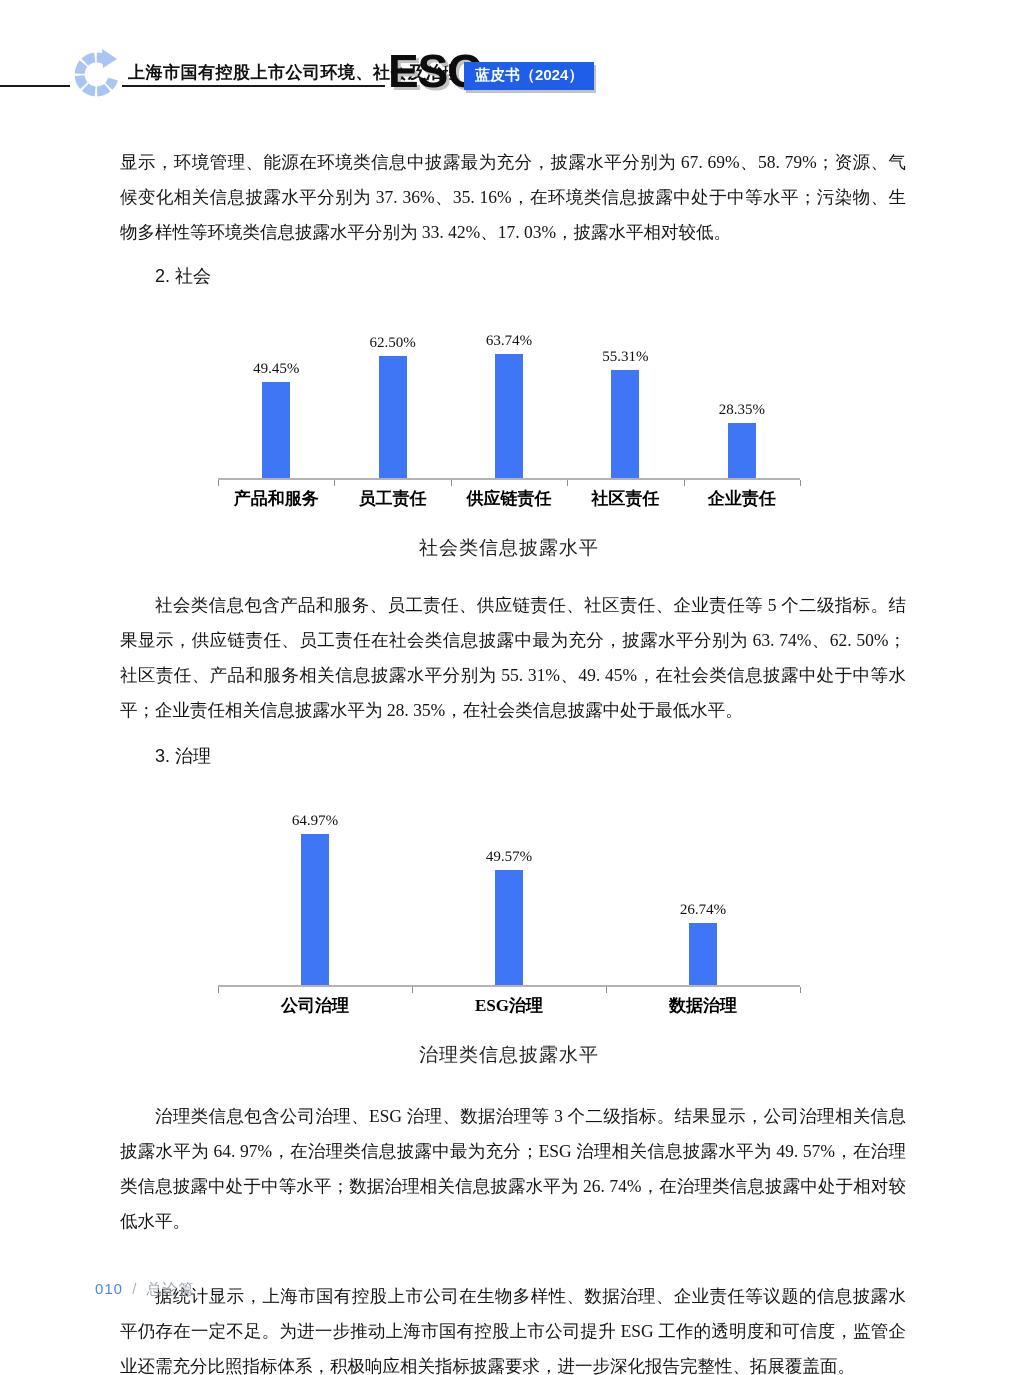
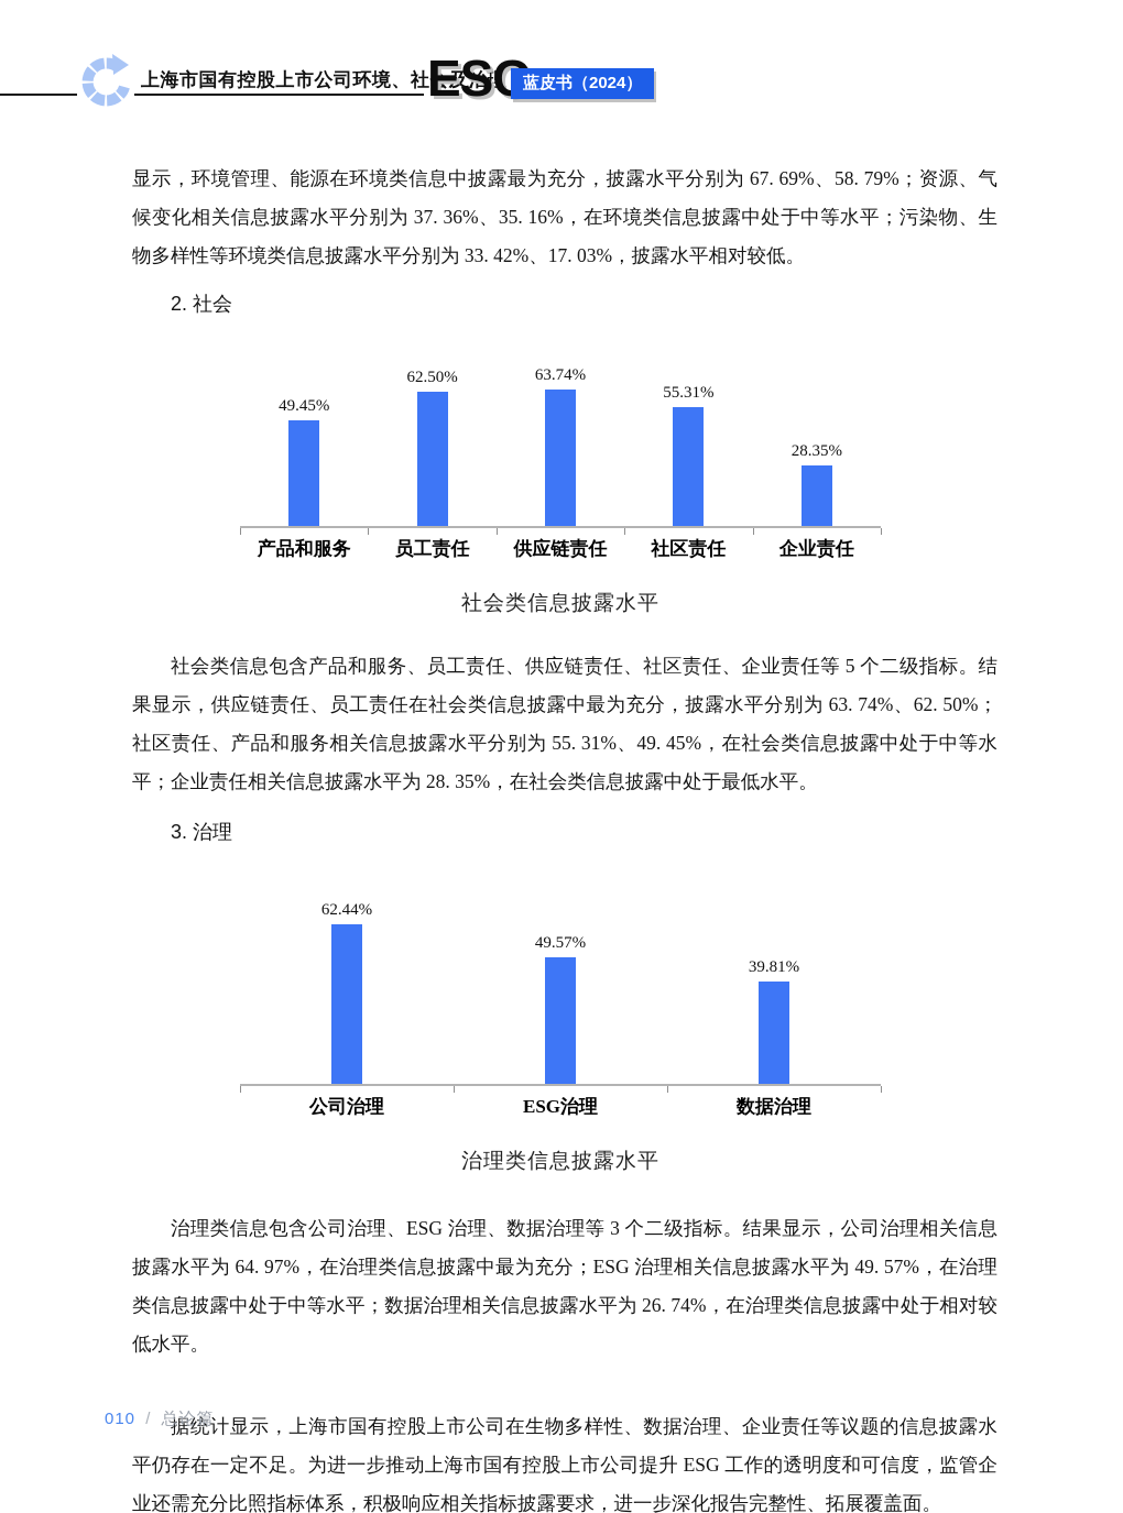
治理类信息披露水平/公司治理: 64.97% -> 62.44%
治理类信息披露水平/数据治理: 26.74% -> 39.81%
